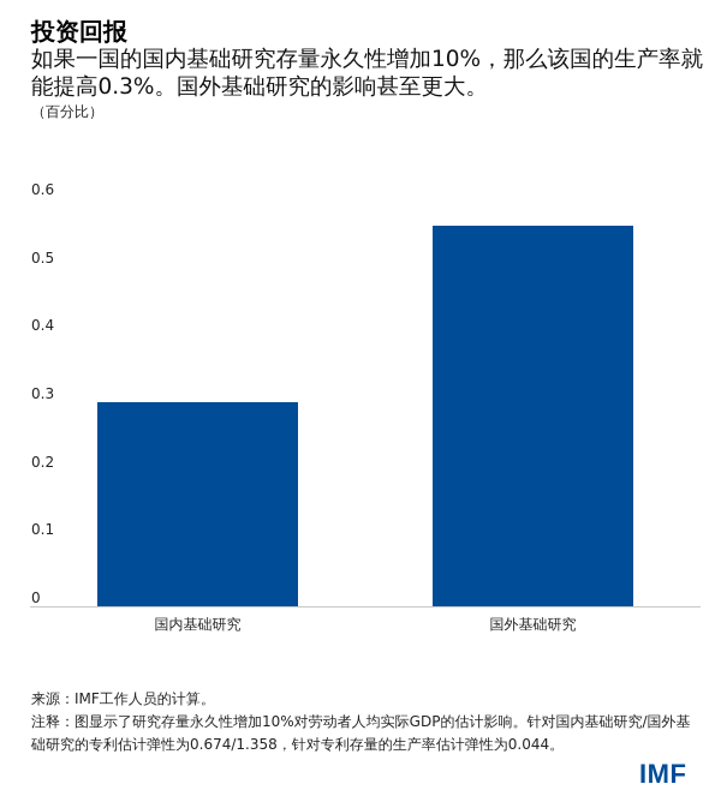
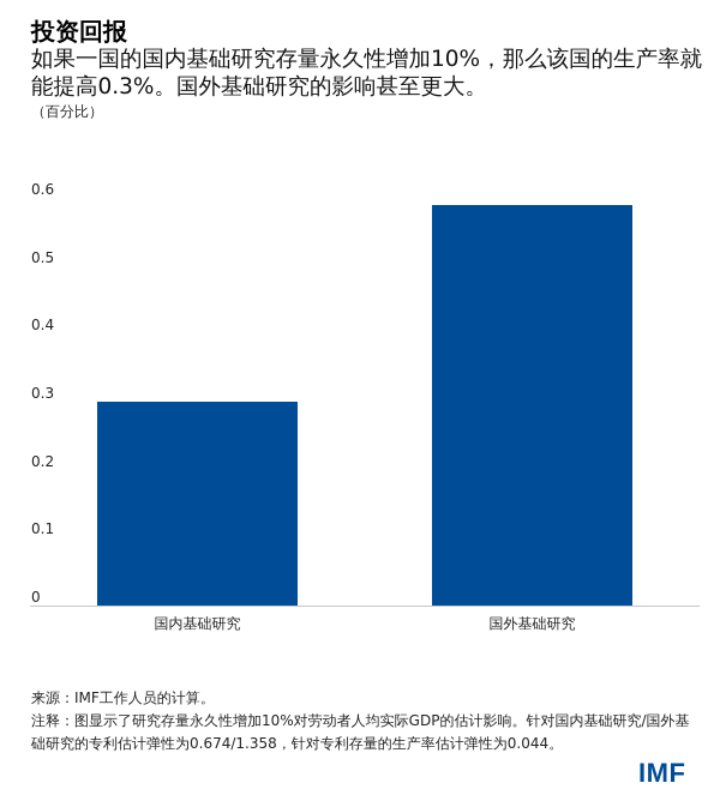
国外基础研究: 0.56 -> 0.59
